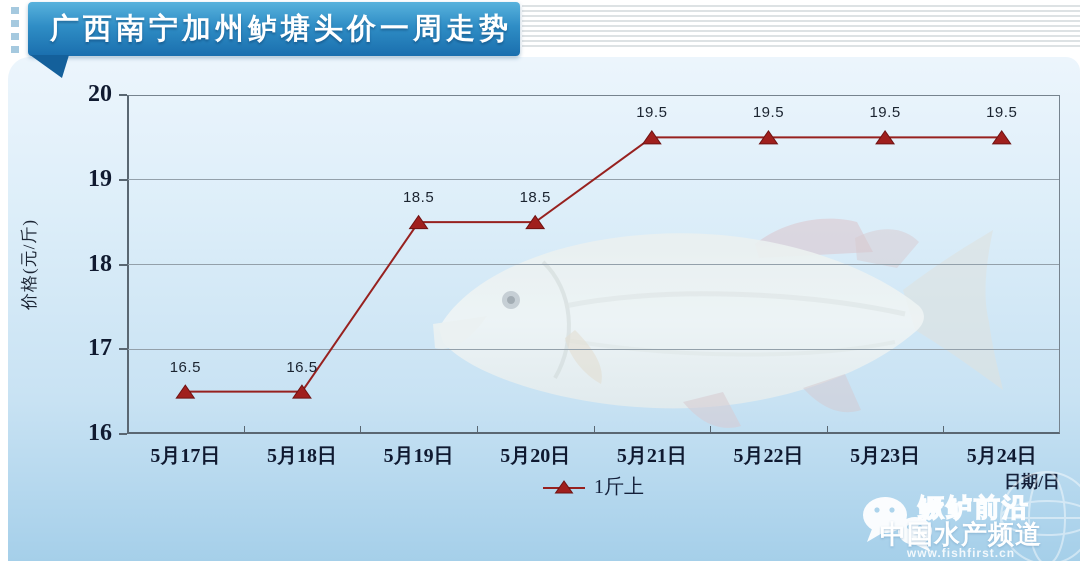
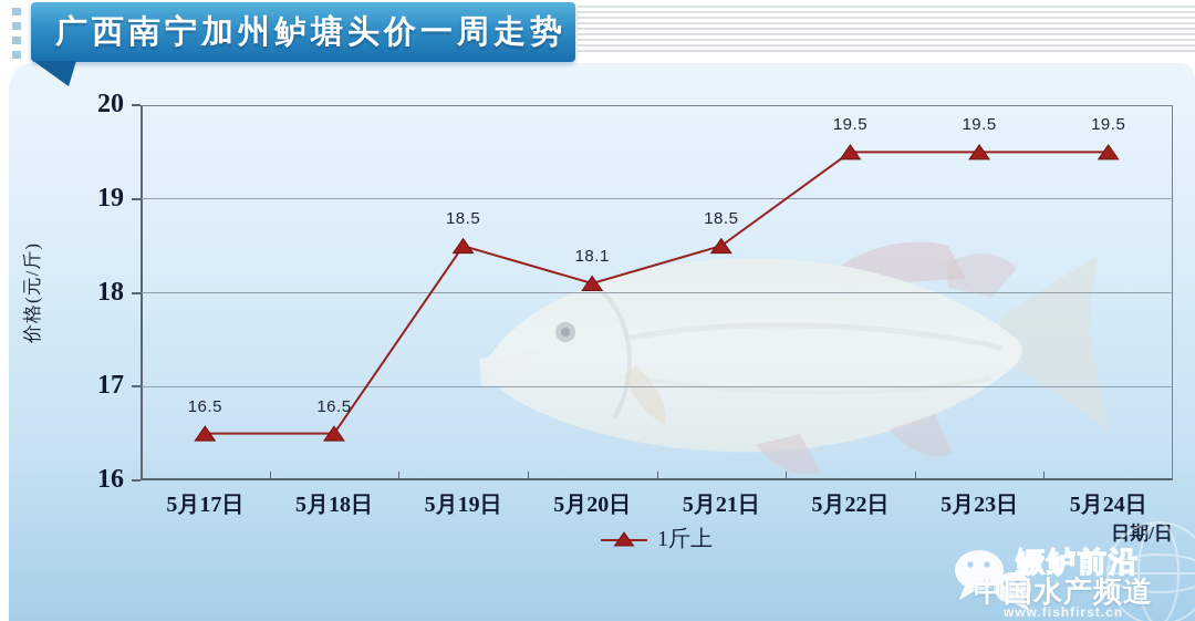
5月20日: 18.5 -> 18.1
5月21日: 19.5 -> 18.5
